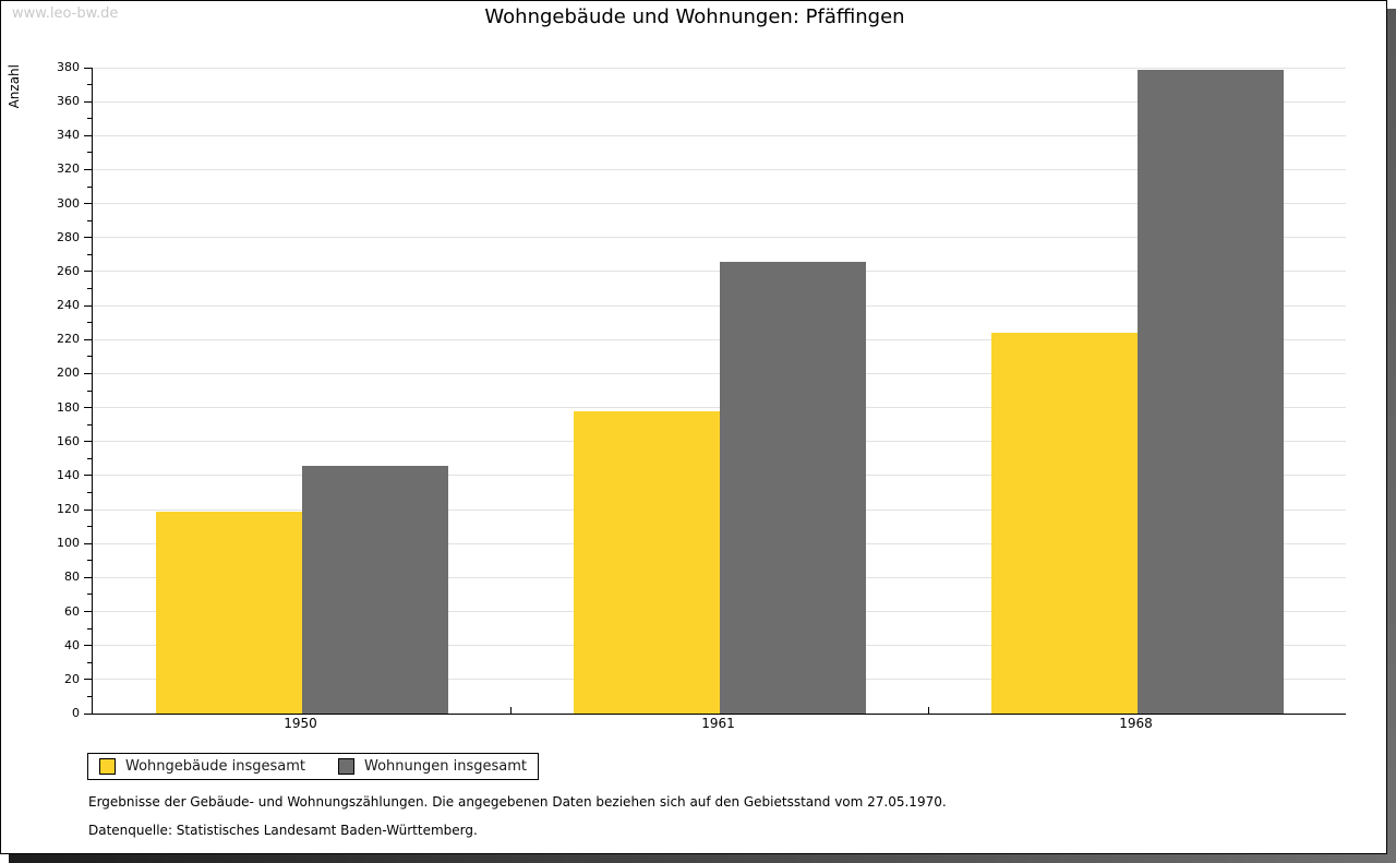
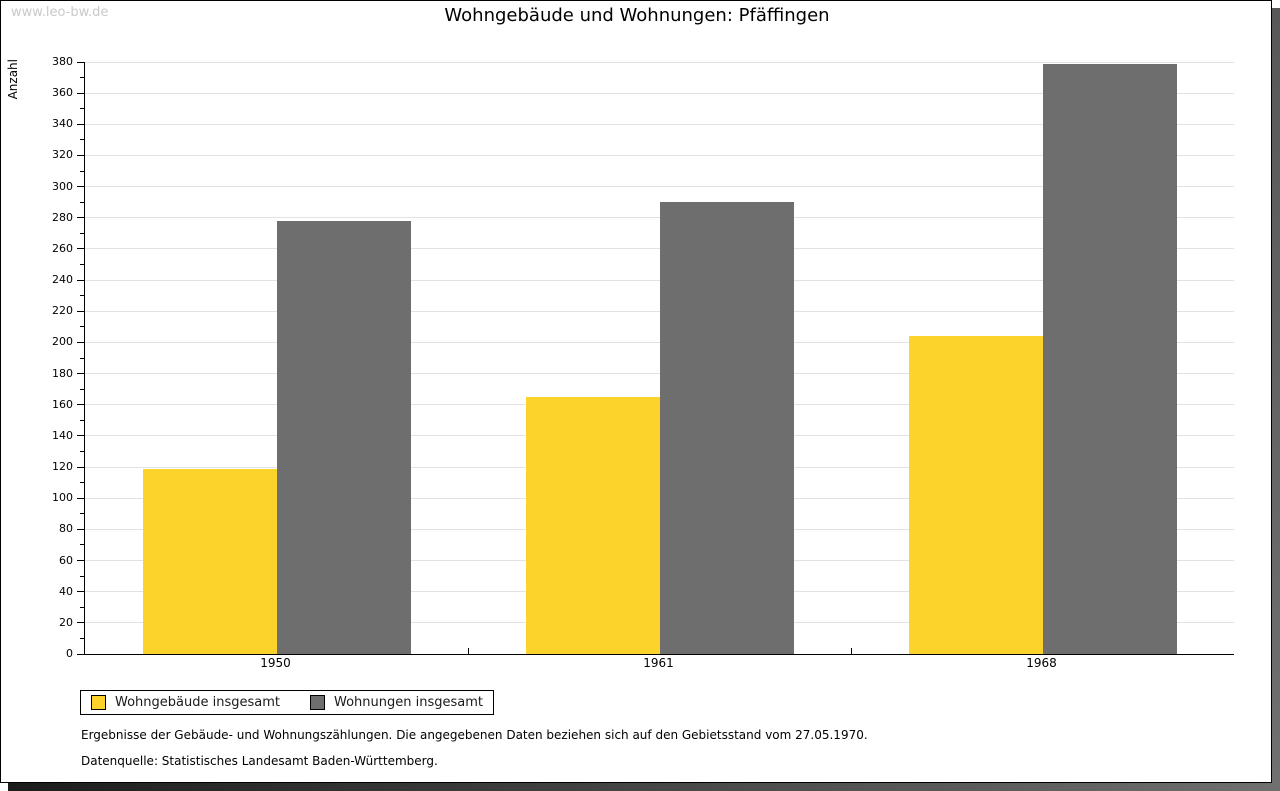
Wohnungen insgesamt/1950: 146 -> 278
Wohngebäude insgesamt/1961: 178 -> 165
Wohnungen insgesamt/1961: 266 -> 290
Wohngebäude insgesamt/1968: 224 -> 204
